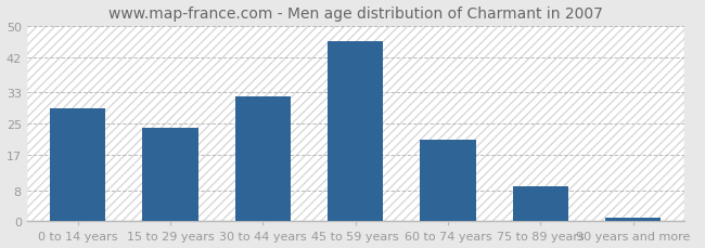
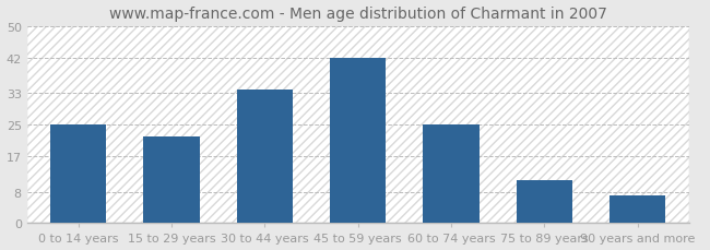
0 to 14 years: 29 -> 25
15 to 29 years: 24 -> 22
30 to 44 years: 32 -> 34
45 to 59 years: 46 -> 42
60 to 74 years: 21 -> 25
75 to 89 years: 9 -> 11
90 years and more: 1 -> 7
